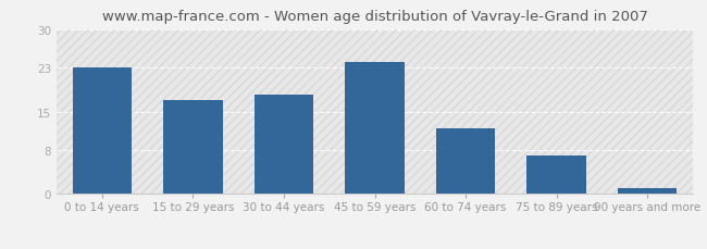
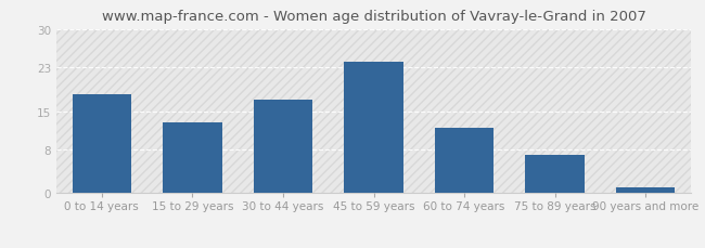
0 to 14 years: 23 -> 18
15 to 29 years: 17 -> 13
30 to 44 years: 18 -> 17
